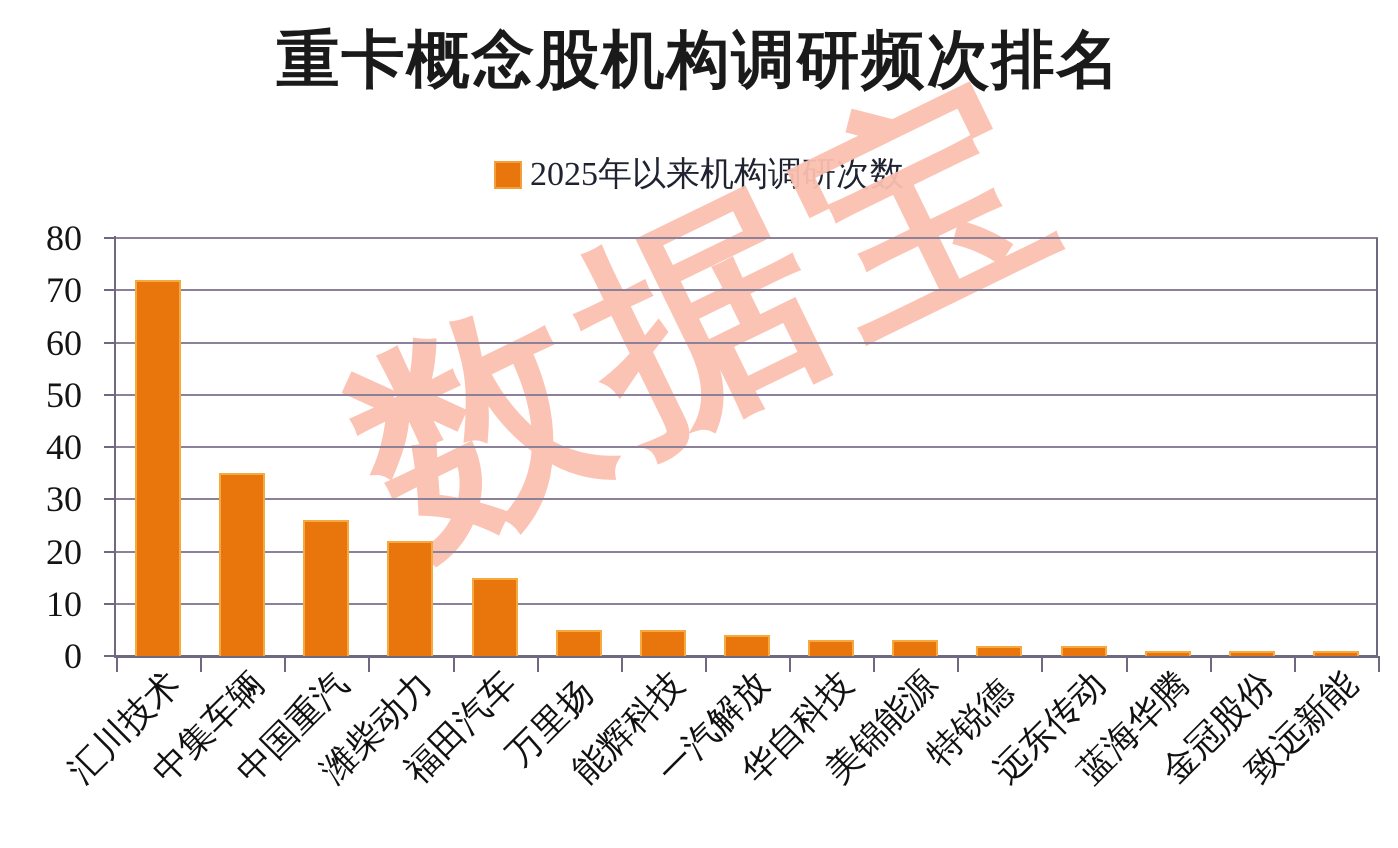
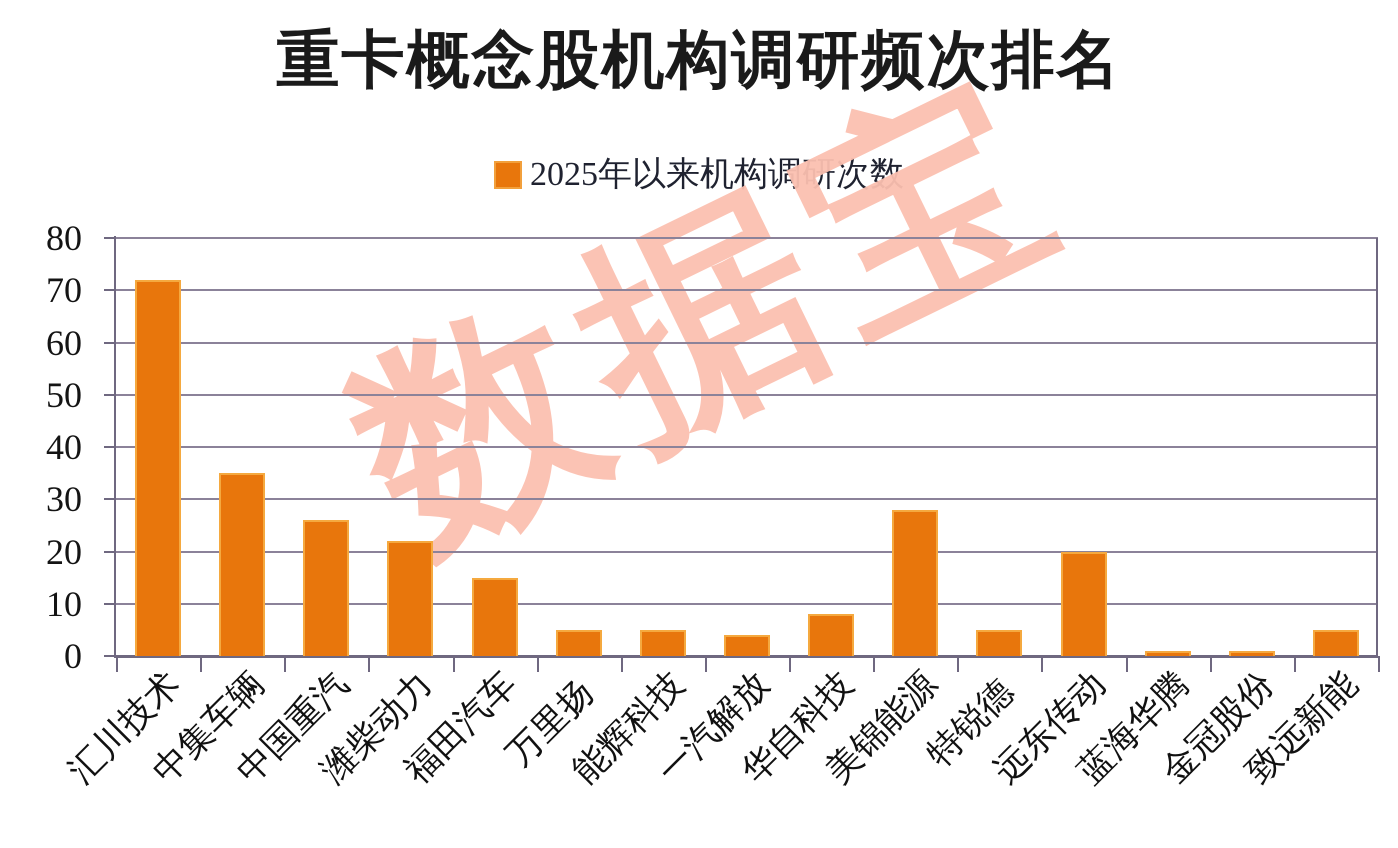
华自科技: 3 -> 8
美锦能源: 3 -> 28
特锐德: 2 -> 5
远东传动: 2 -> 20
致远新能: 1 -> 5
